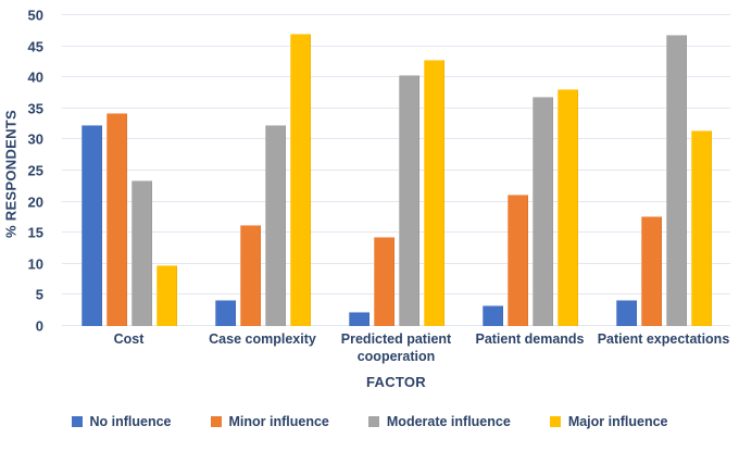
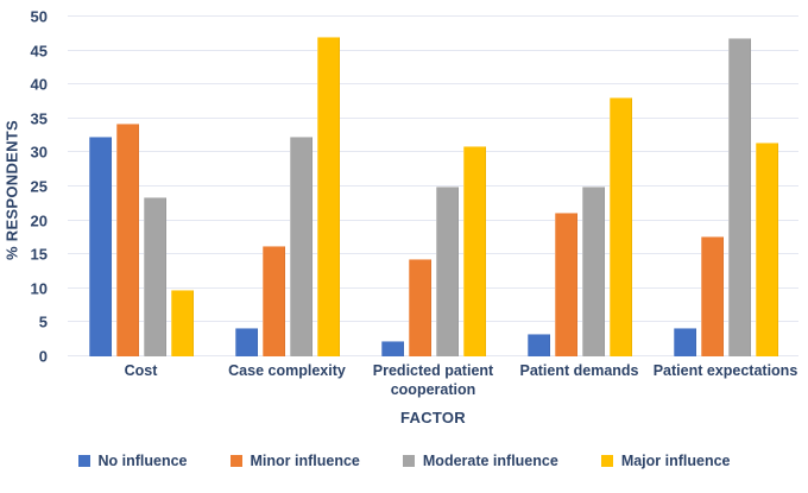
Moderate influence/Predicted patient cooperation: 40 -> 25
Major influence/Predicted patient cooperation: 43 -> 31
Moderate influence/Patient demands: 37 -> 25
